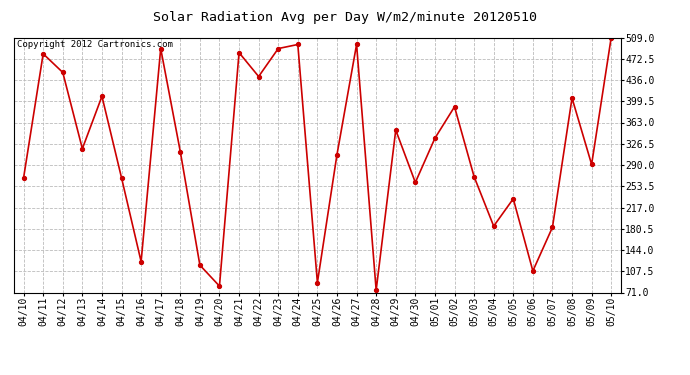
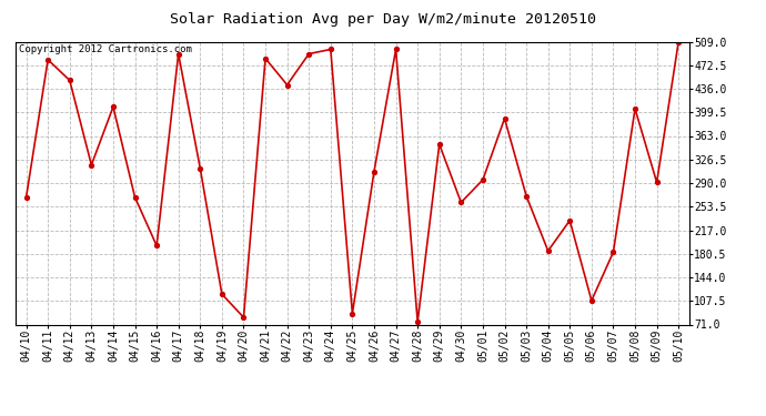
04/16: 124 -> 193
05/01: 336 -> 295
